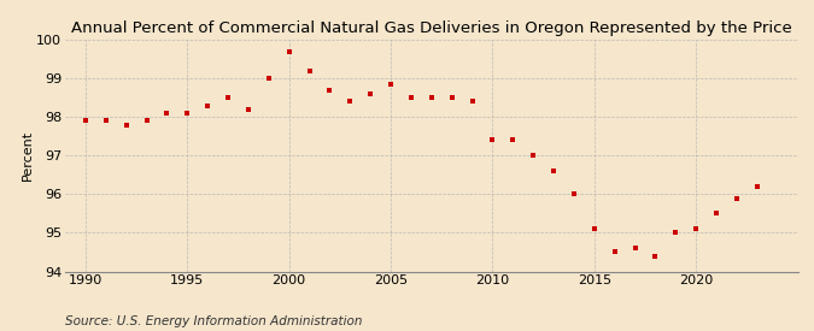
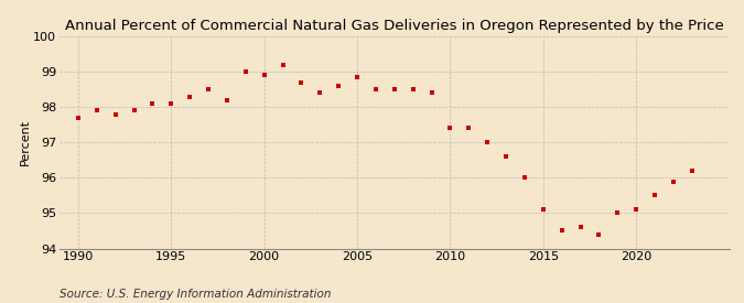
1990: 97.90 -> 97.70
2000: 99.70 -> 98.90
